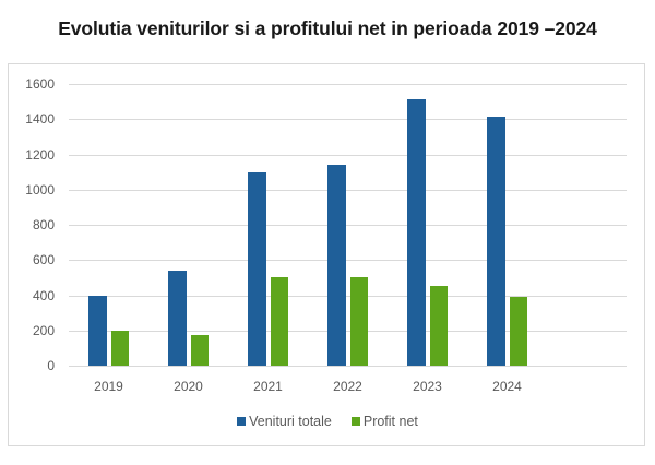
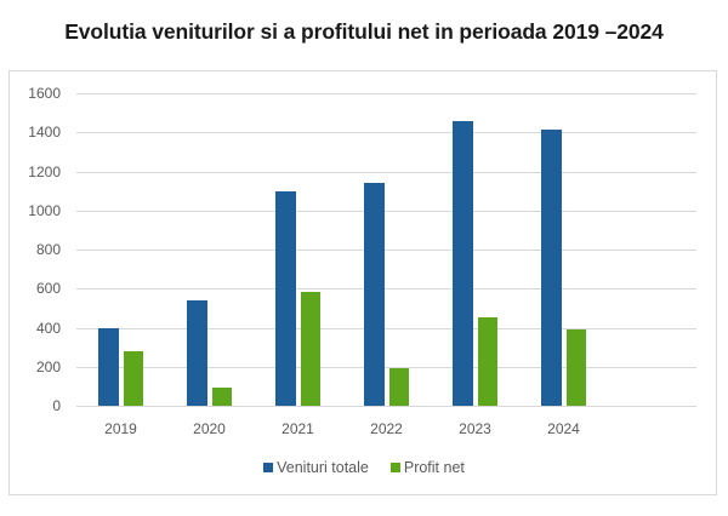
Profit net/2019: 200 -> 280
Profit net/2020: 180 -> 90
Profit net/2021: 500 -> 580
Profit net/2022: 500 -> 190
Venituri totale/2023: 1520 -> 1460
